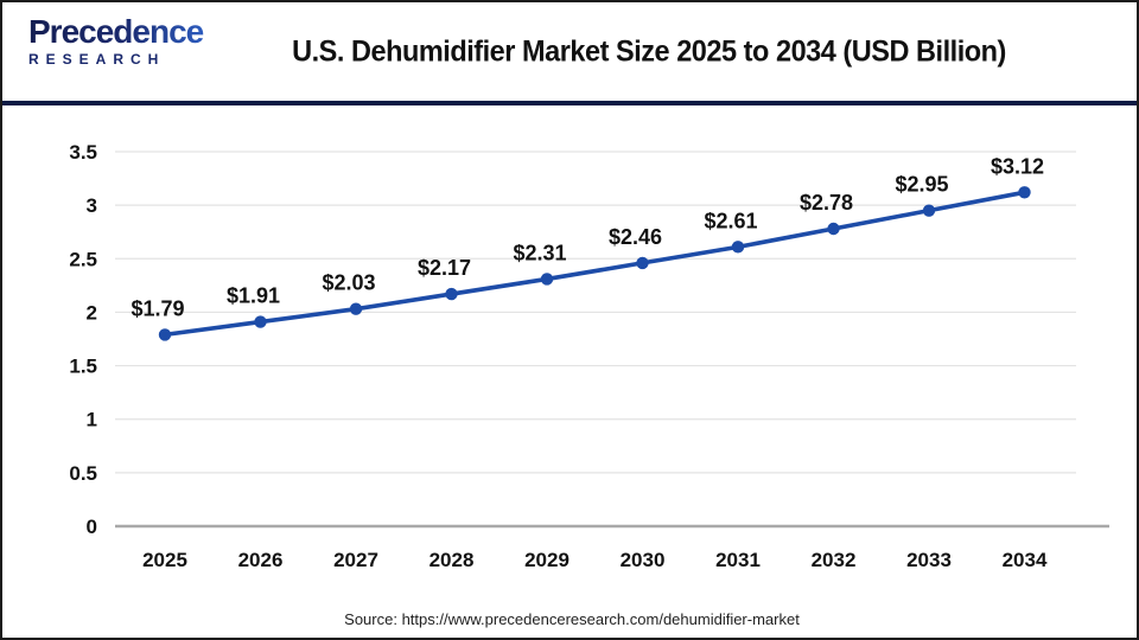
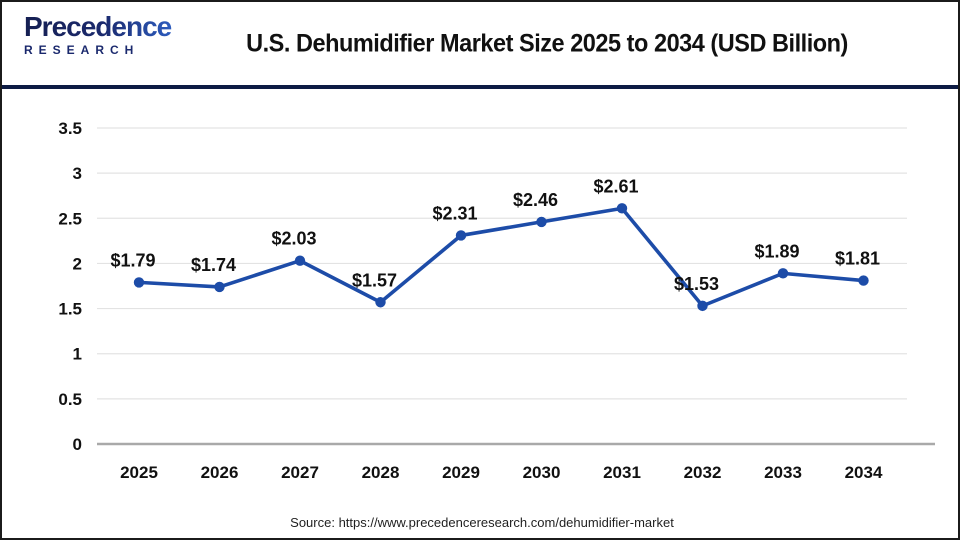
2026: $1.91 -> $1.74
2028: $2.17 -> $1.57
2032: $2.78 -> $1.53
2033: $2.95 -> $1.89
2034: $3.12 -> $1.81
